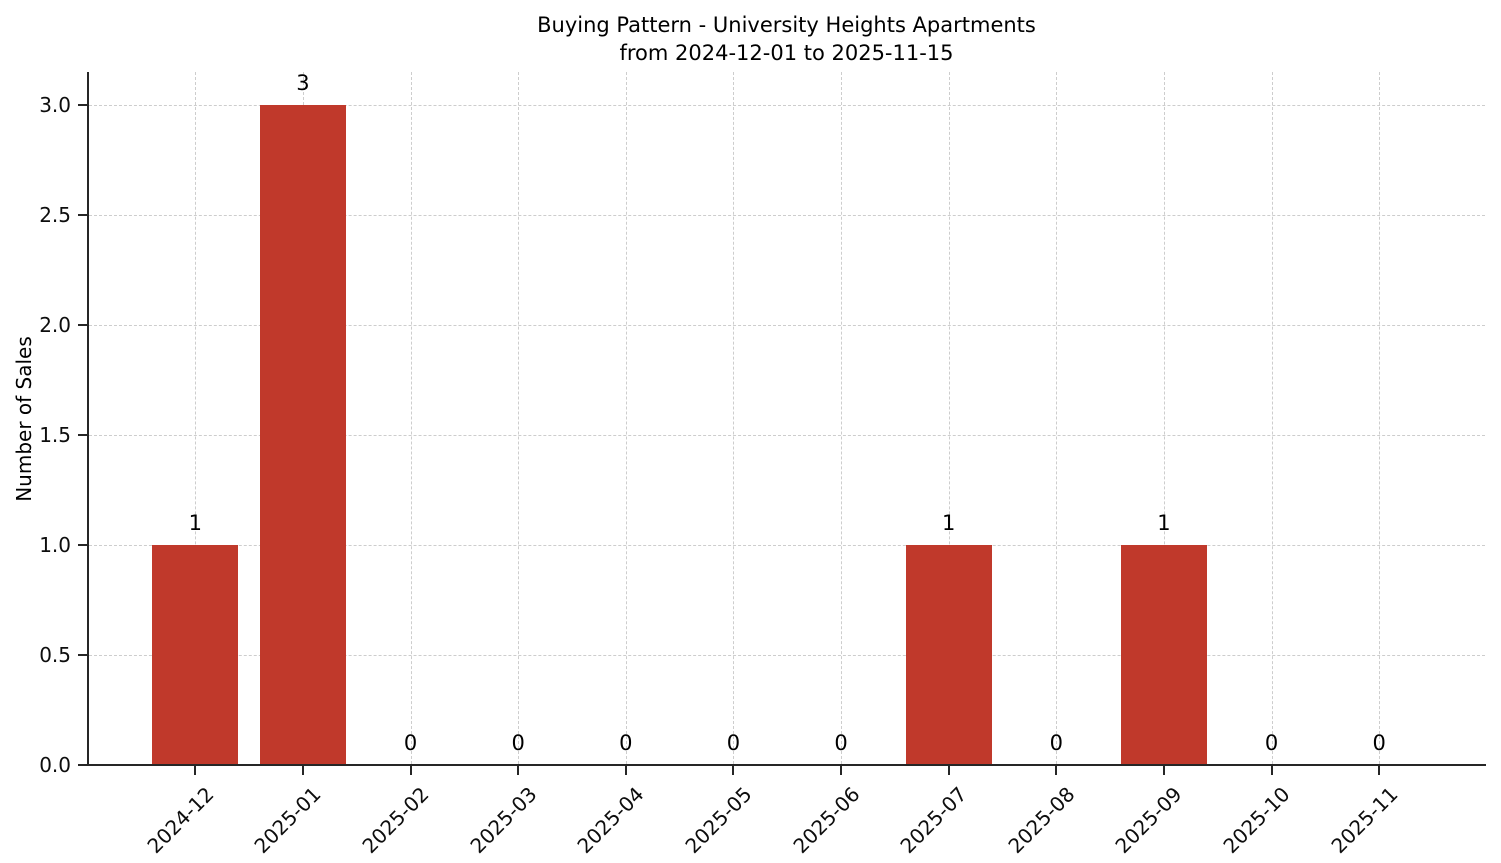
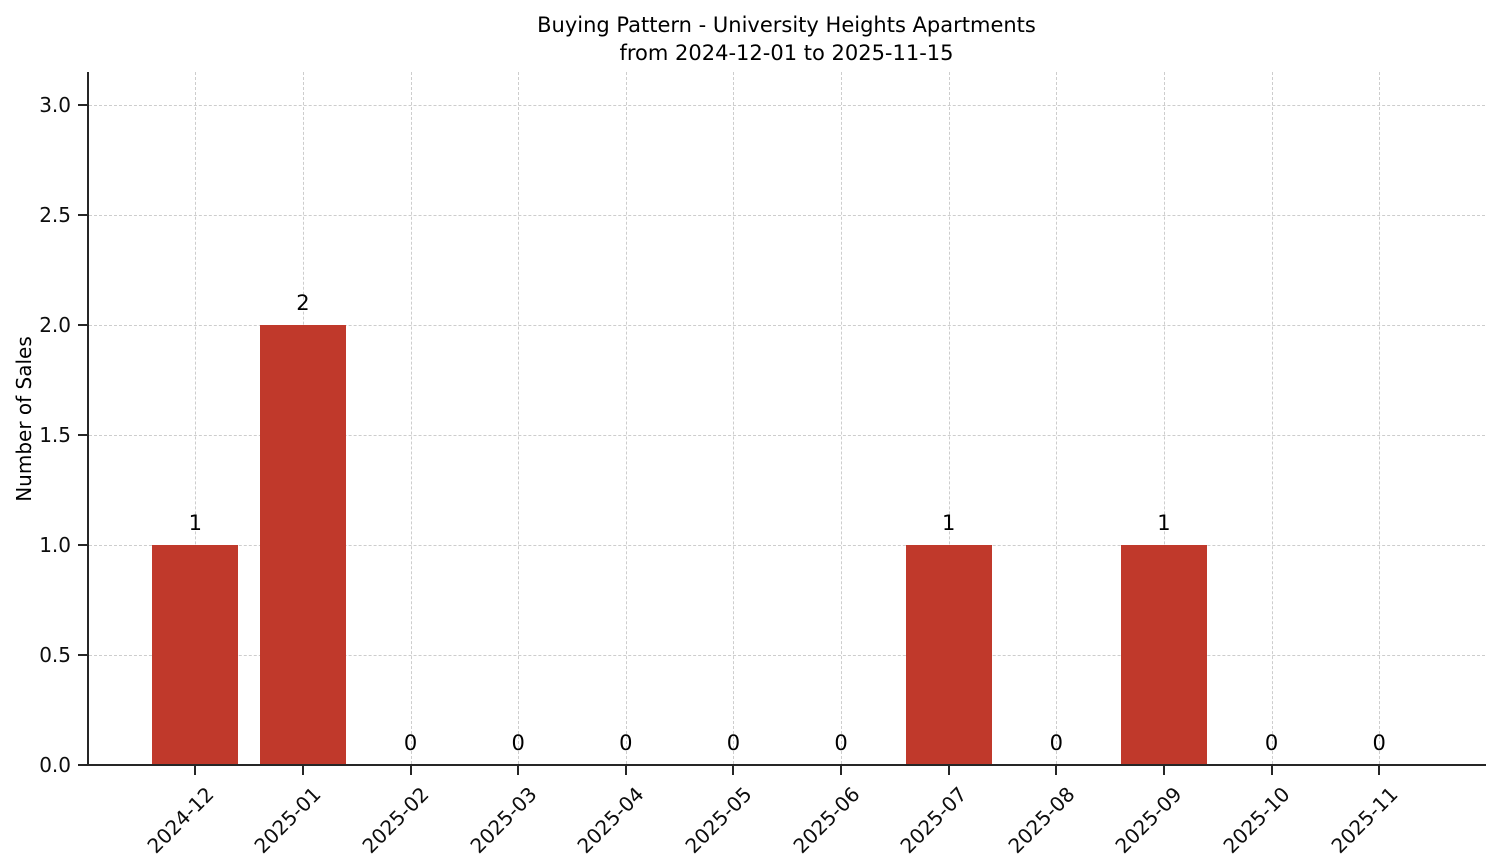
2025-01: 3 -> 2
